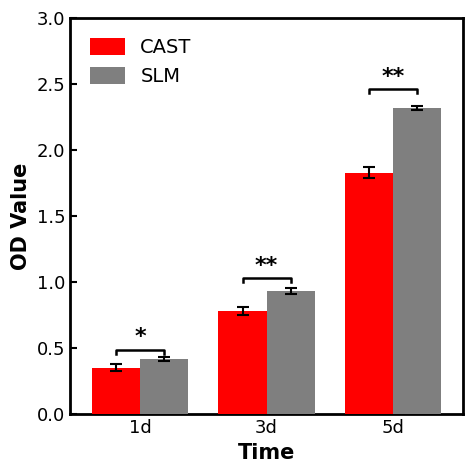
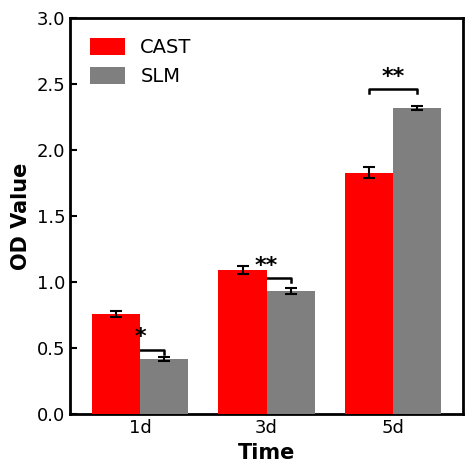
CAST/1d: 0.35 -> 0.76
CAST/3d: 0.78 -> 1.09
